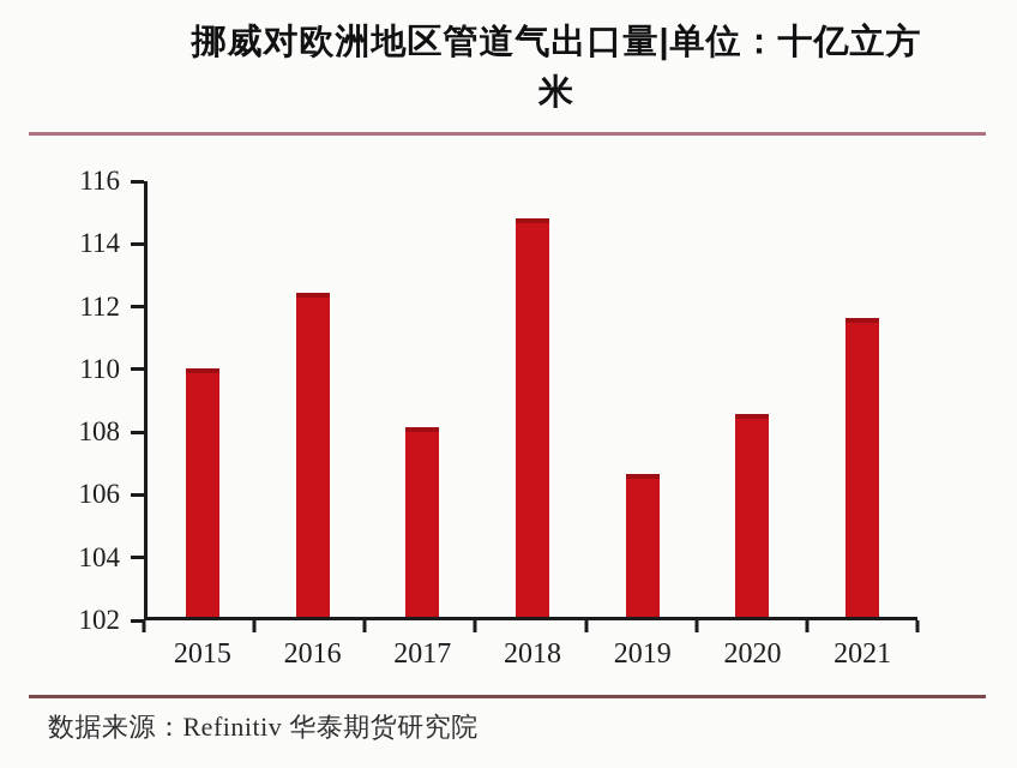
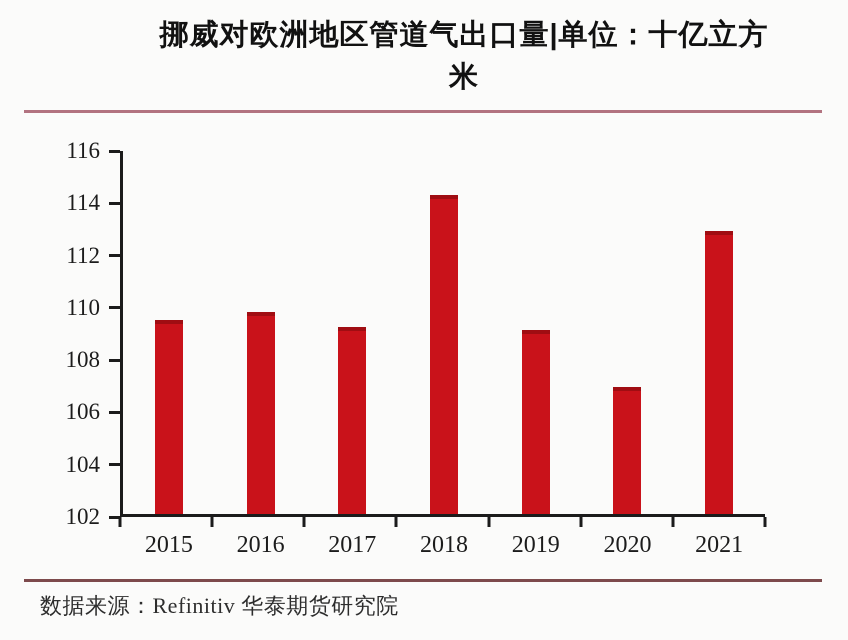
2015: 110.0 -> 109.5
2016: 112.4 -> 109.8
2017: 108.1 -> 109.2
2018: 114.8 -> 114.3
2019: 106.6 -> 109.1
2020: 108.5 -> 106.9
2021: 111.6 -> 112.9
